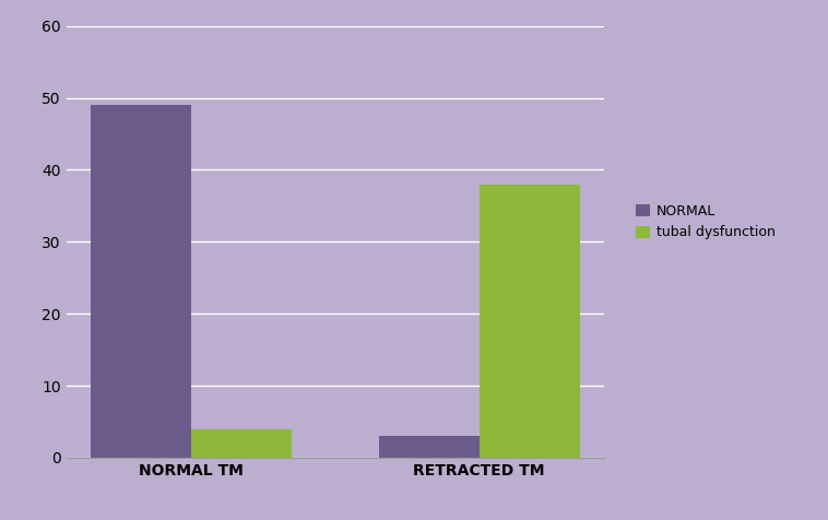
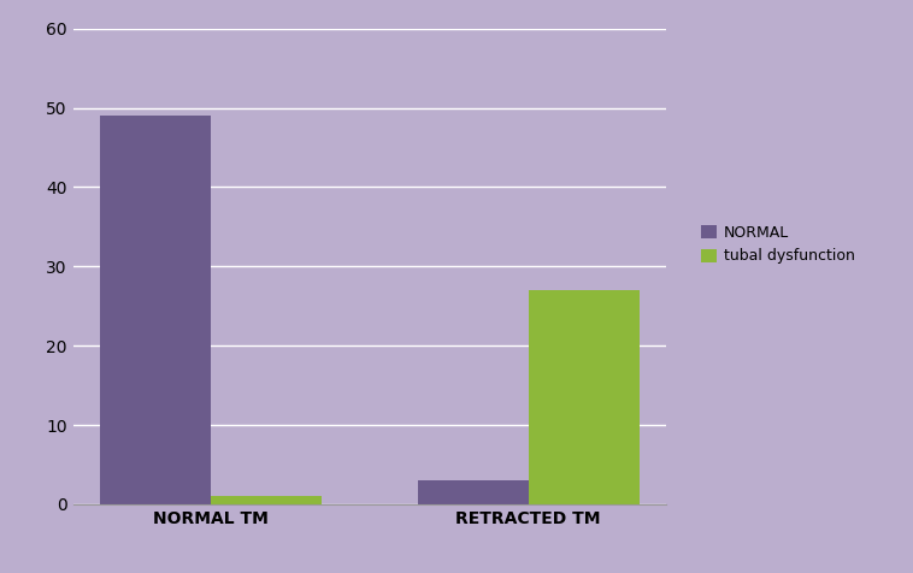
tubal dysfunction/NORMAL TM: 4 -> 1
tubal dysfunction/RETRACTED TM: 38 -> 27
